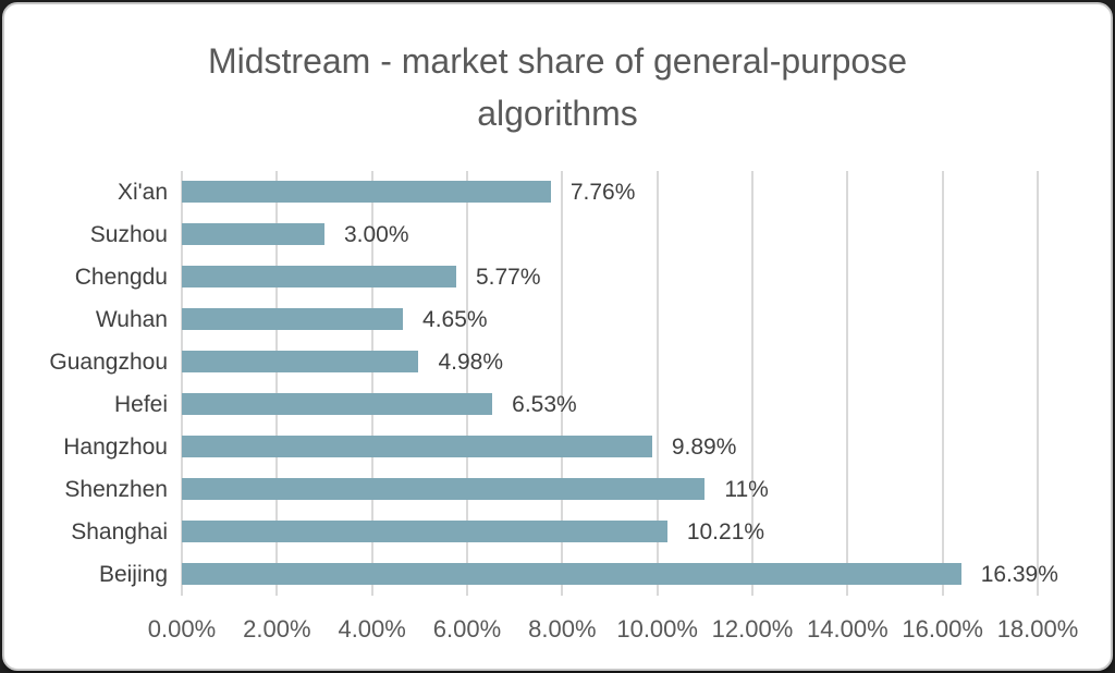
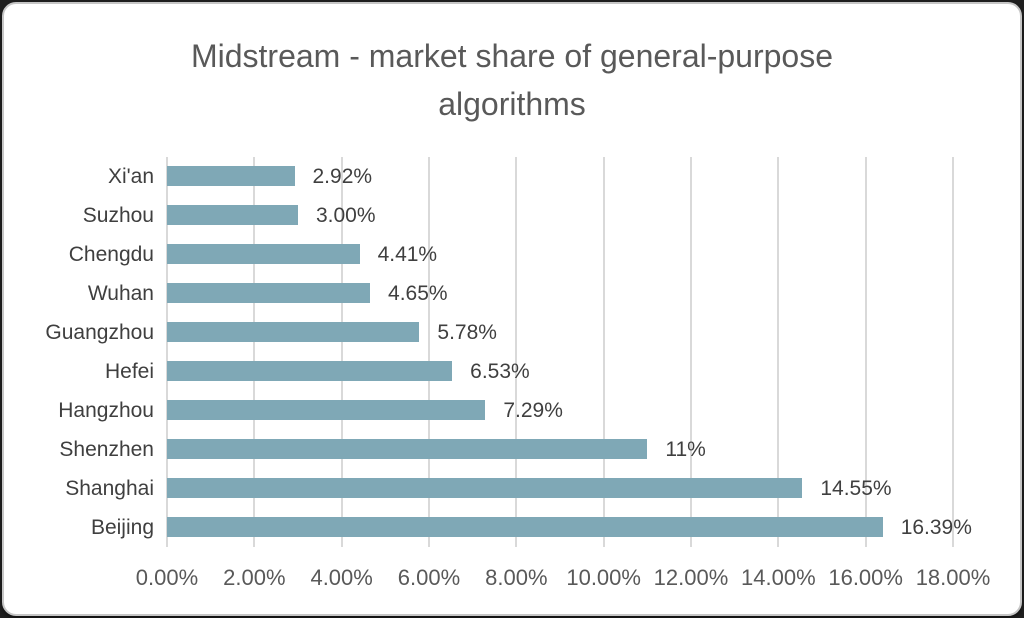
Xi'an: 7.76% -> 2.92%
Chengdu: 5.77% -> 4.41%
Guangzhou: 4.98% -> 5.78%
Hangzhou: 9.89% -> 7.29%
Shanghai: 10.21% -> 14.55%
